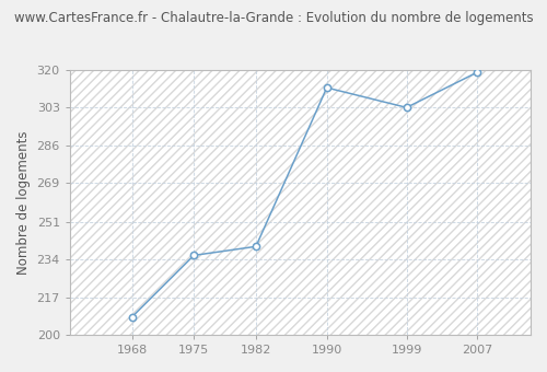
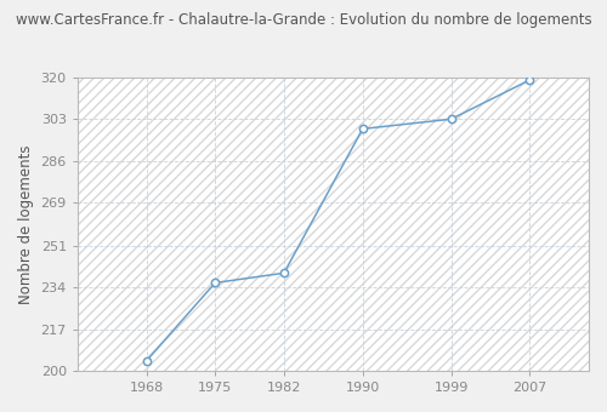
1968: 208 -> 204
1990: 312 -> 299
